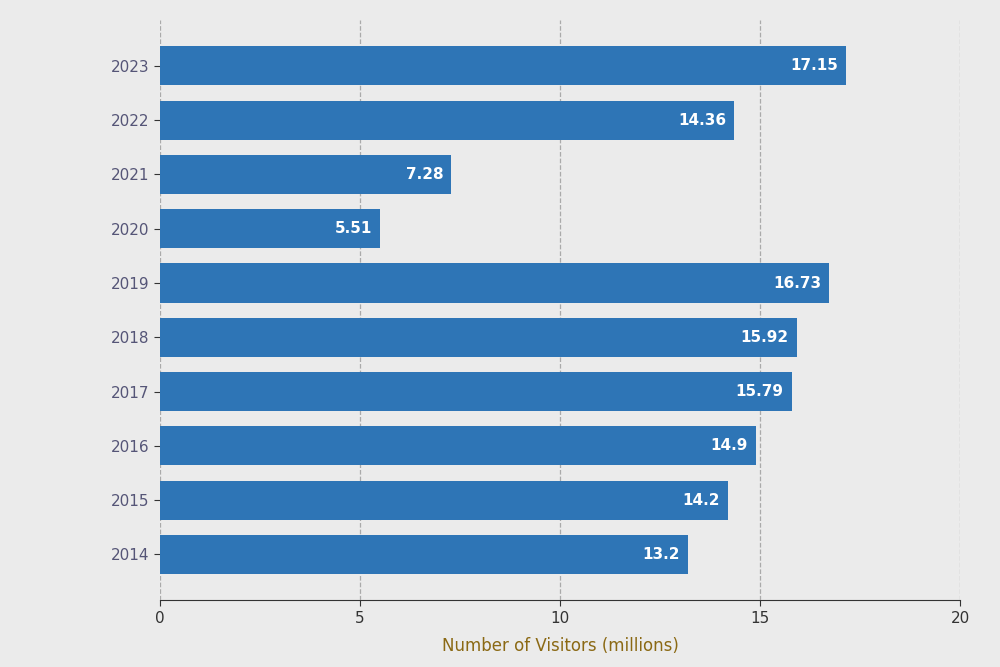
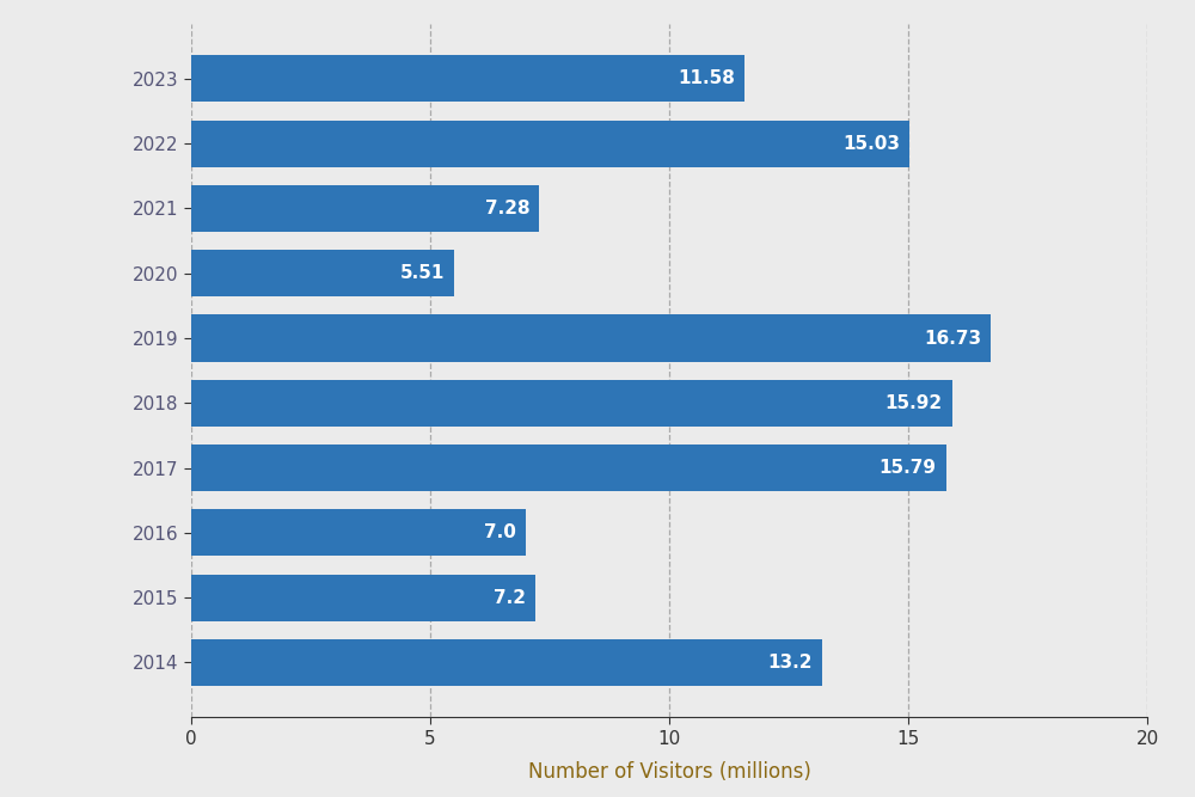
2023: 17.15 -> 11.58
2022: 14.36 -> 15.03
2016: 14.9 -> 7.0
2015: 14.2 -> 7.2
